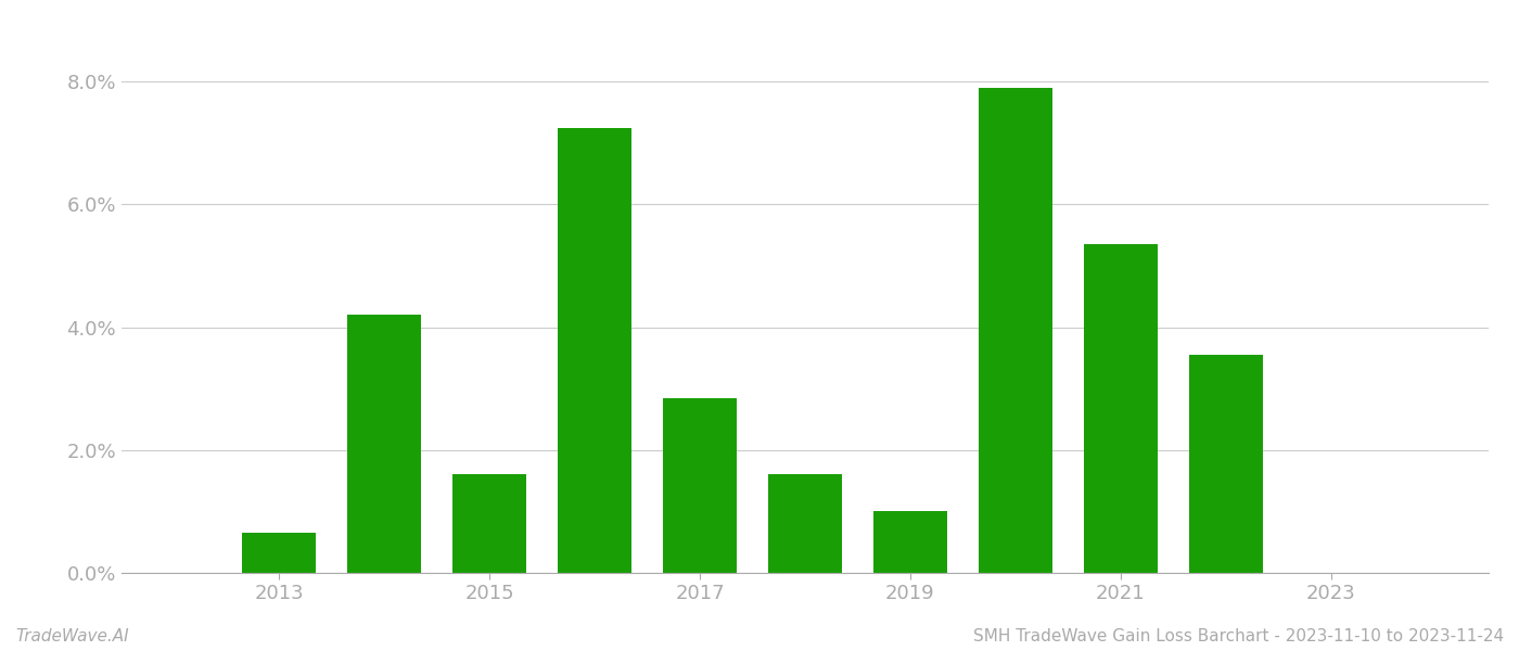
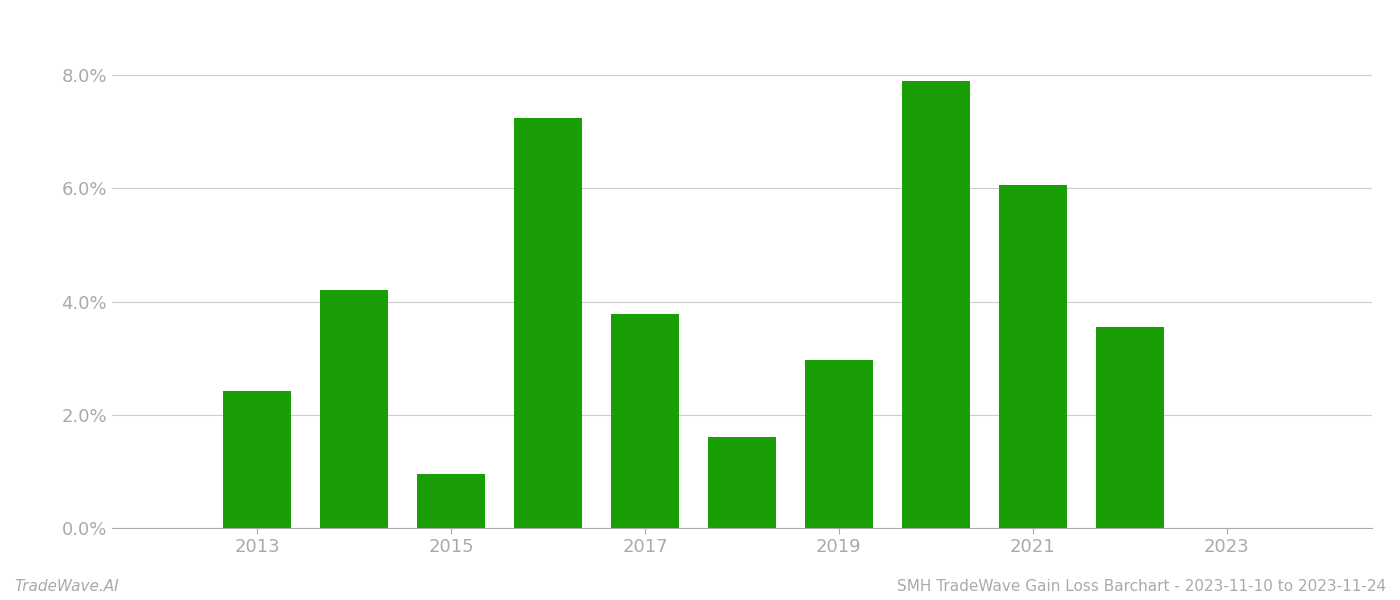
2013: 0.65% -> 2.42%
2015: 1.60% -> 0.96%
2017: 2.85% -> 3.78%
2019: 1.00% -> 2.96%
2021: 5.35% -> 6.06%
